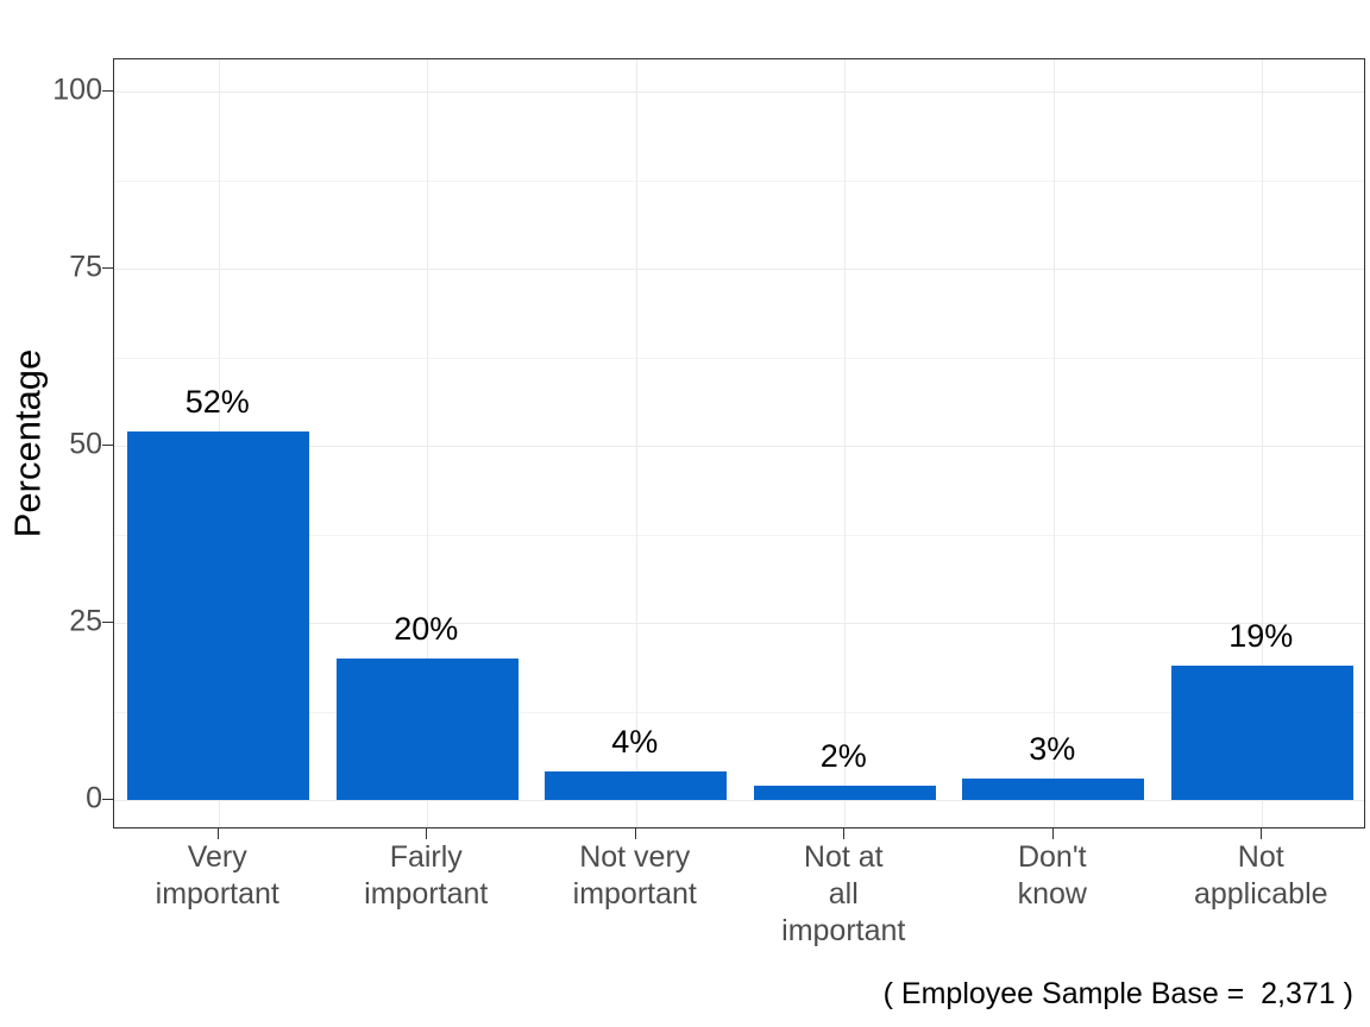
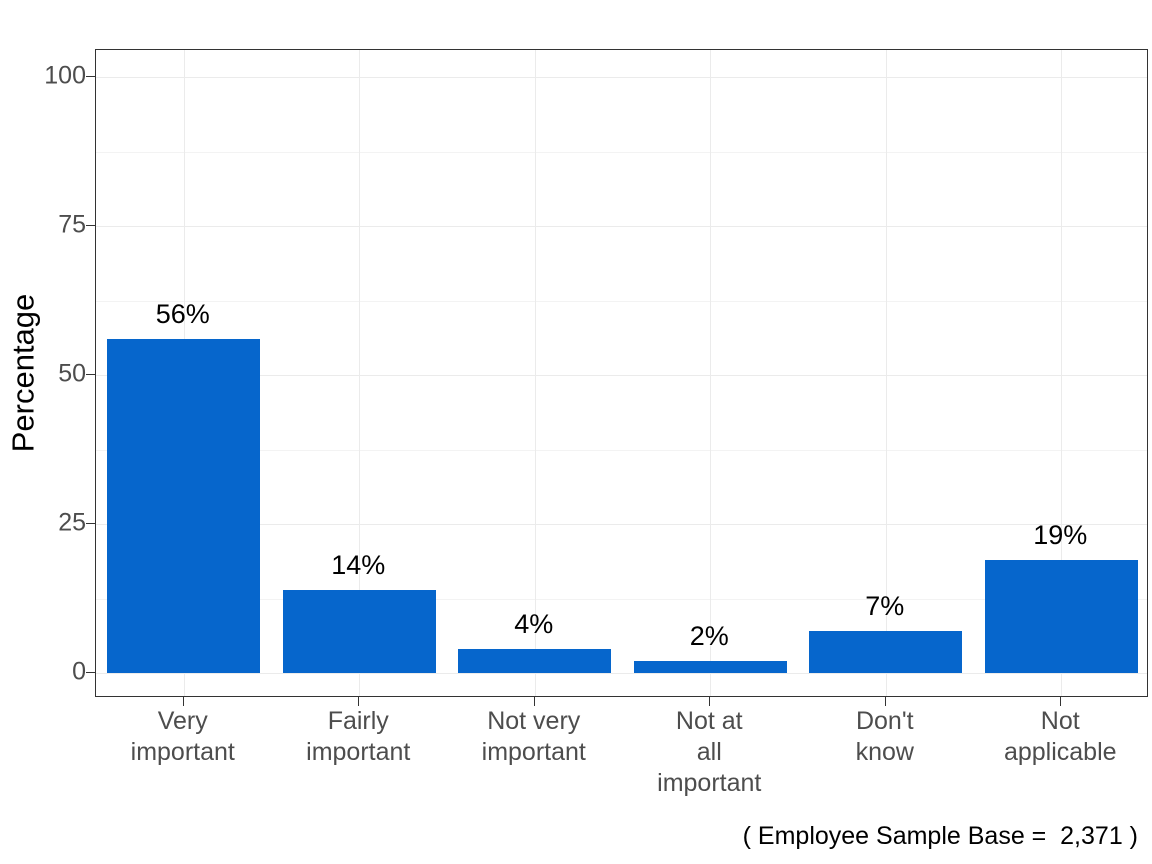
Very important: 52% -> 56%
Fairly important: 20% -> 14%
Don't know: 3% -> 7%
